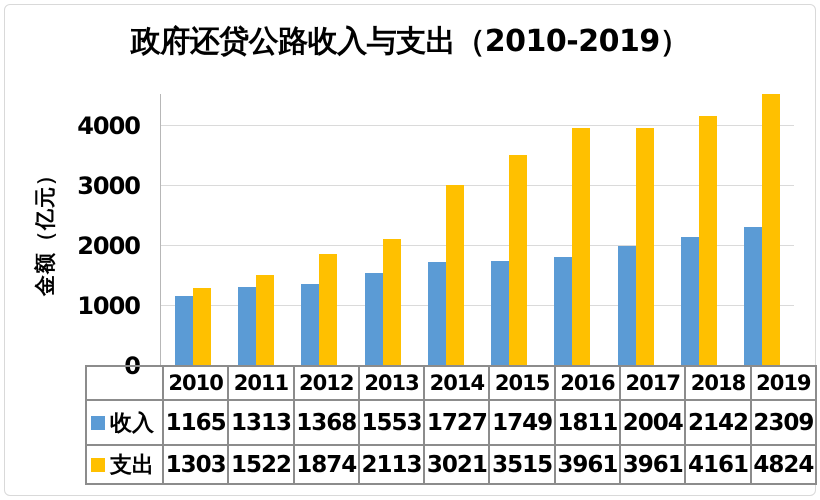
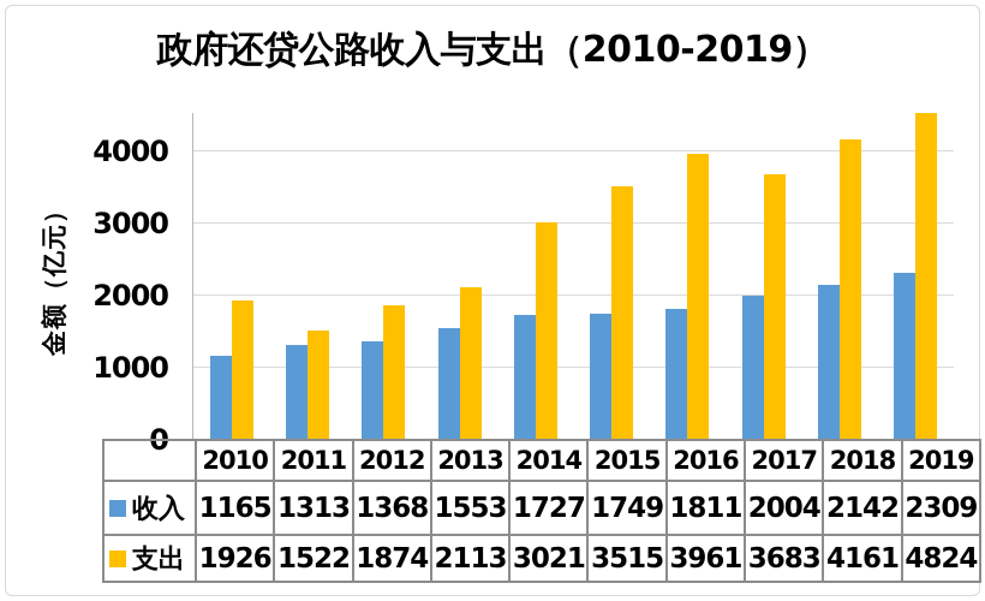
支出/2010: 1303 -> 1926
支出/2017: 3961 -> 3683
